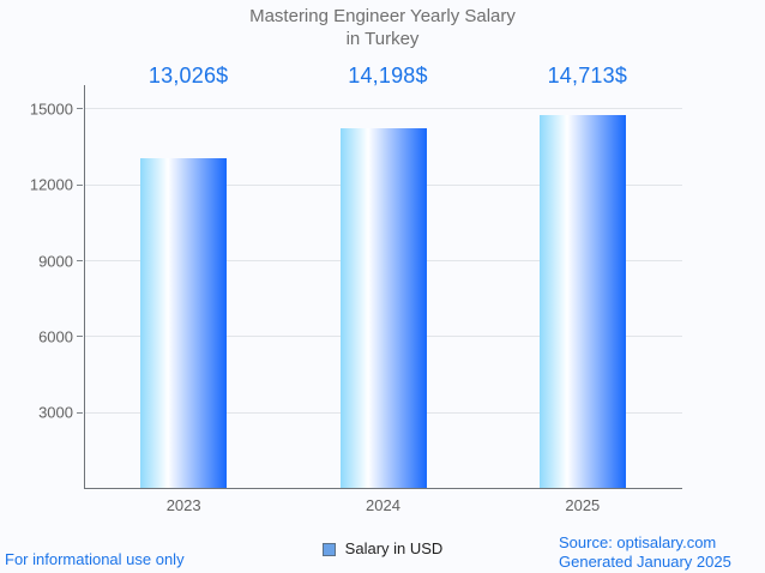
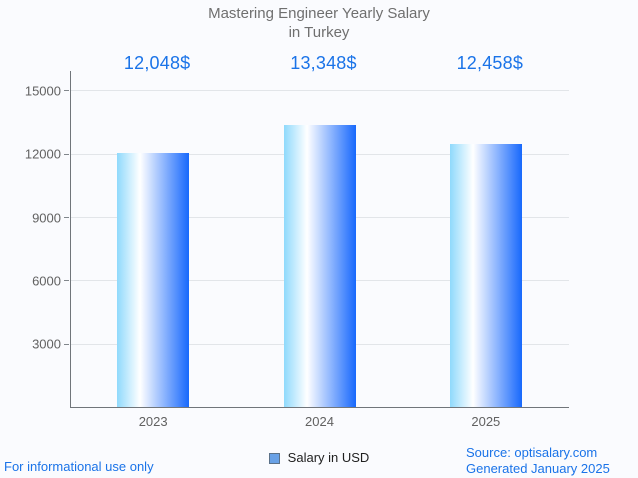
2023: 13,026 -> 12,048
2024: 14,198 -> 13,348
2025: 14,713 -> 12,458
